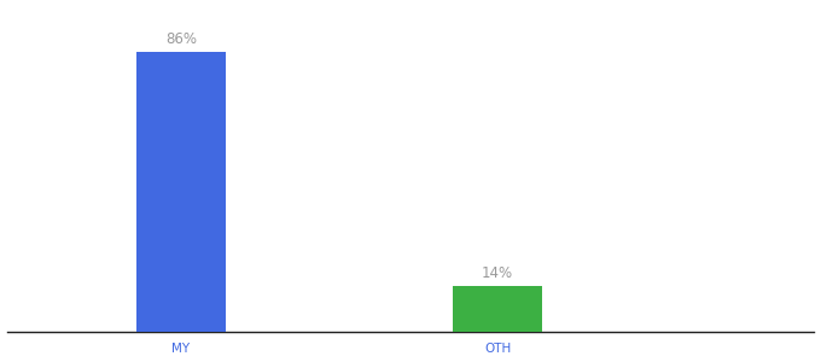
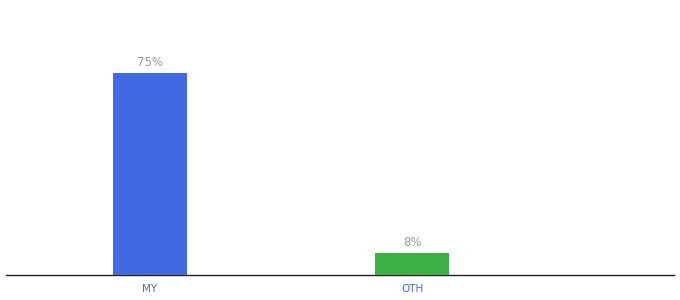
MY: 86% -> 75%
OTH: 14% -> 8%
